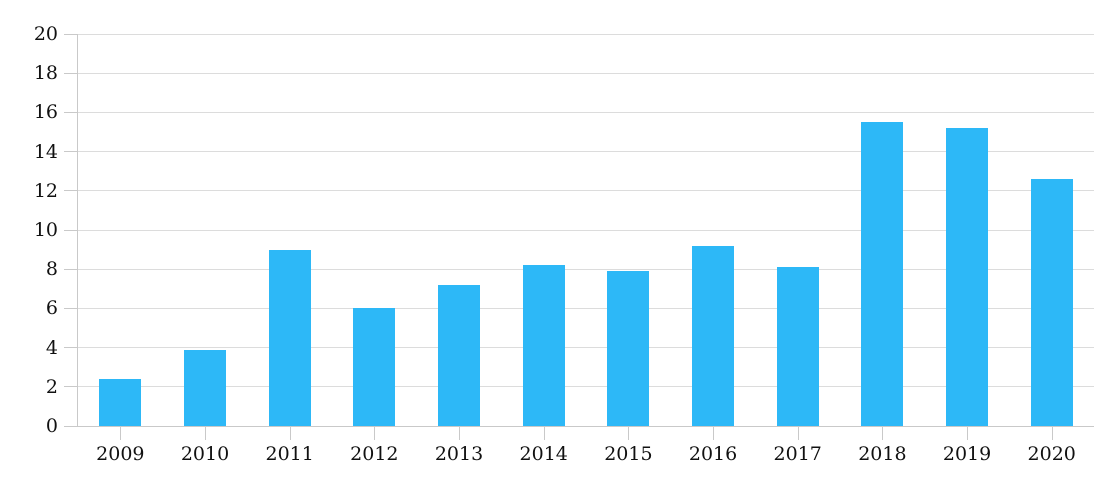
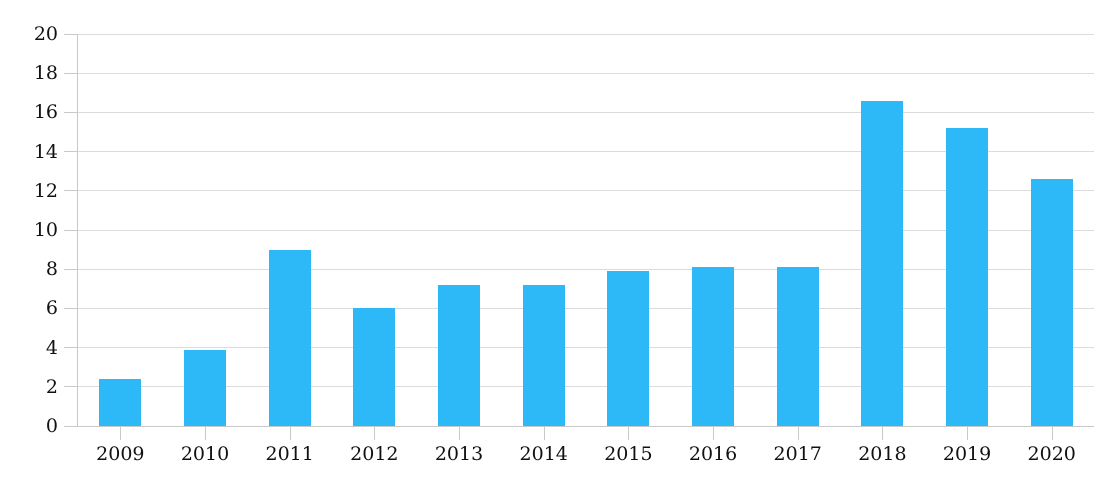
2014: 8.2 -> 7.2
2016: 9.2 -> 8.1
2018: 15.5 -> 16.6
